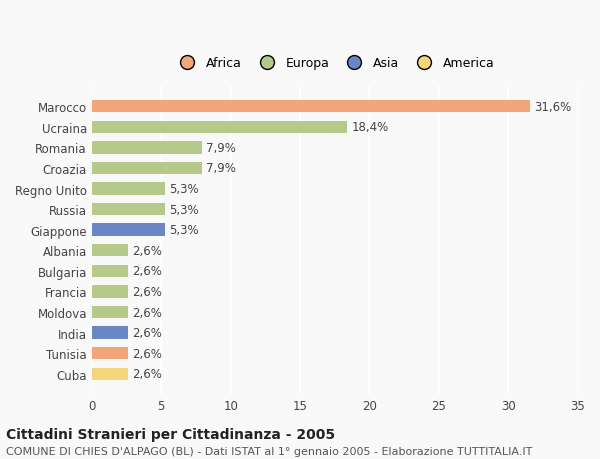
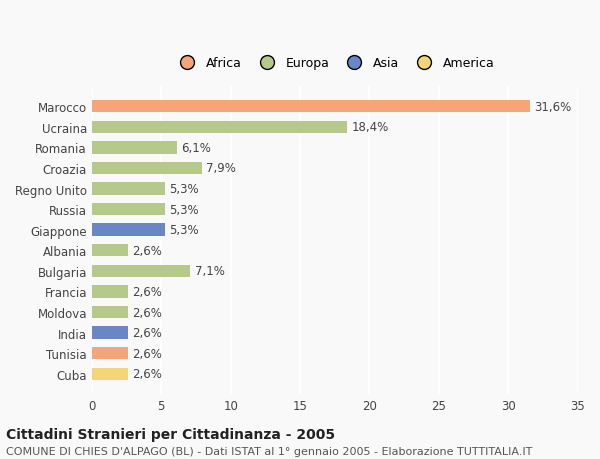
Romania: 7,9% -> 6,1%
Bulgaria: 2,6% -> 7,1%
